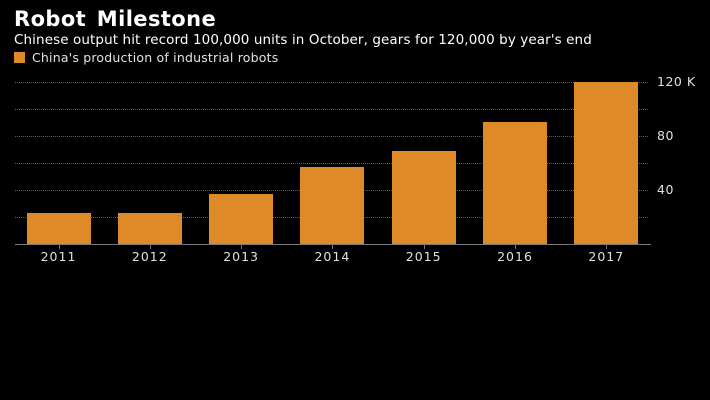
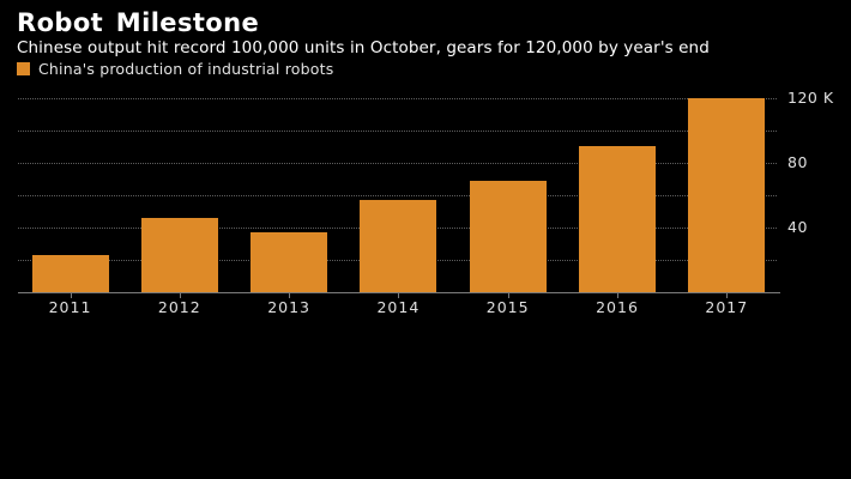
2012: 23K -> 46K
